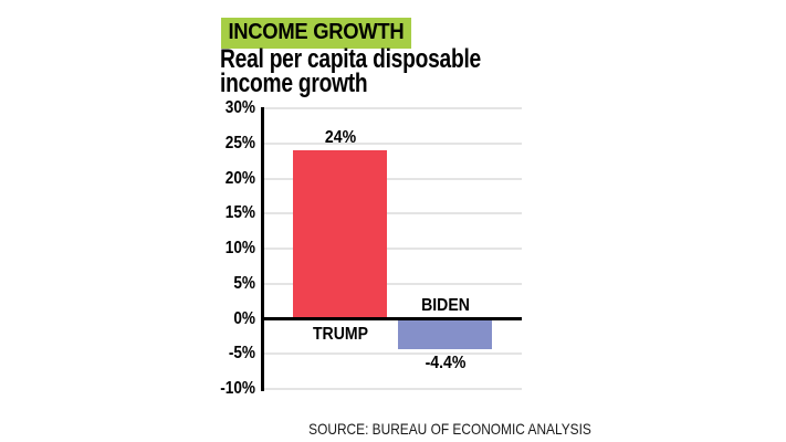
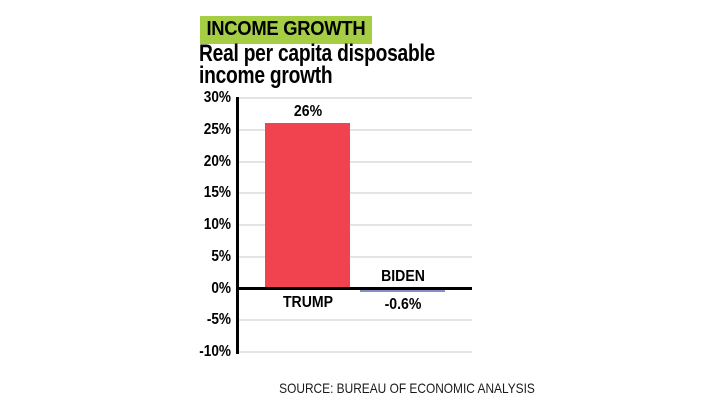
TRUMP: 24% -> 26%
BIDEN: -4.4% -> -0.6%
